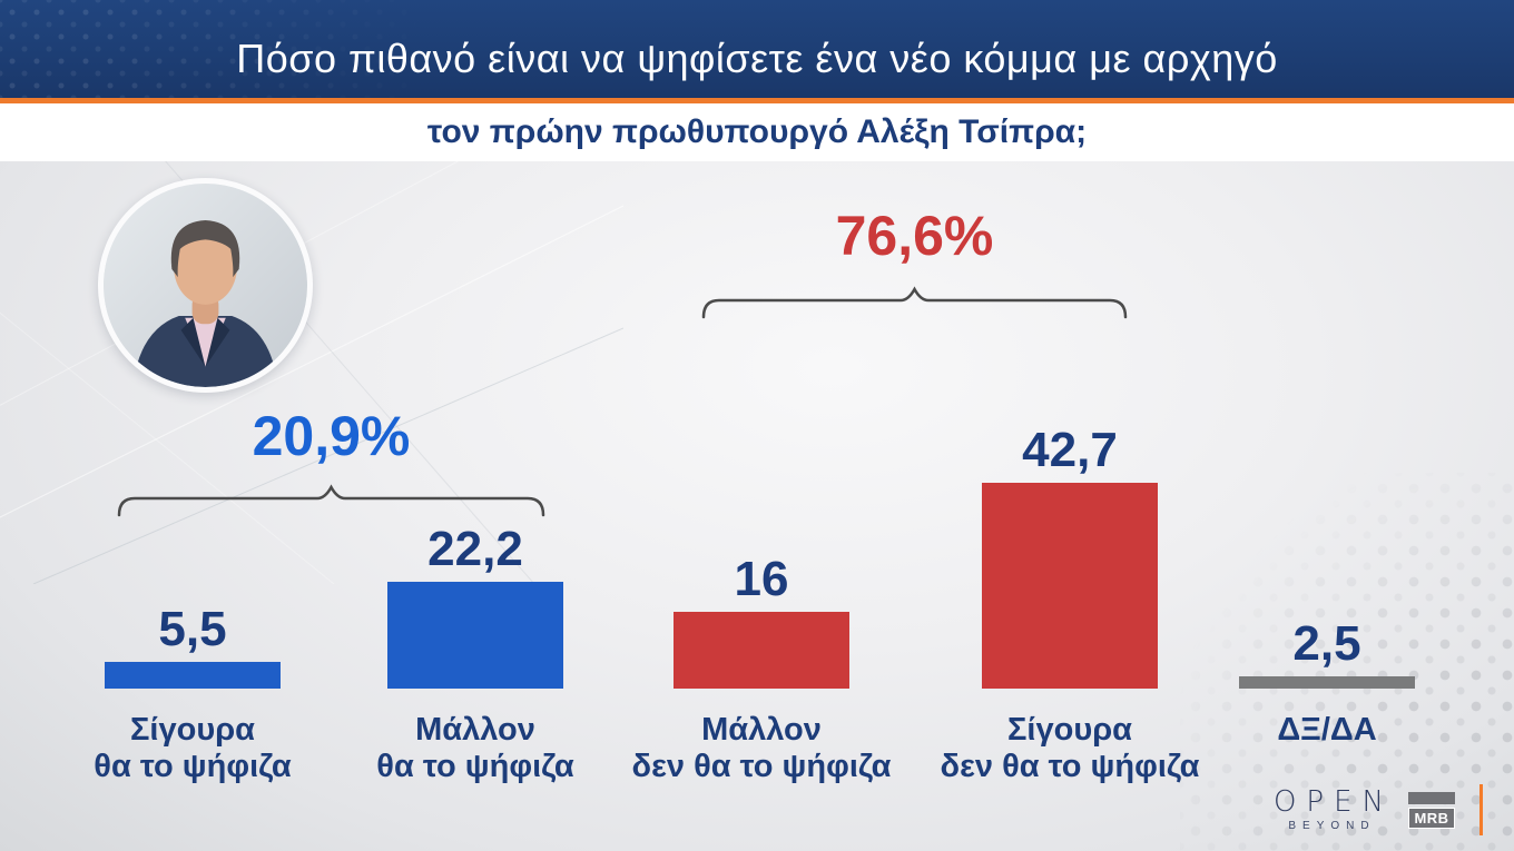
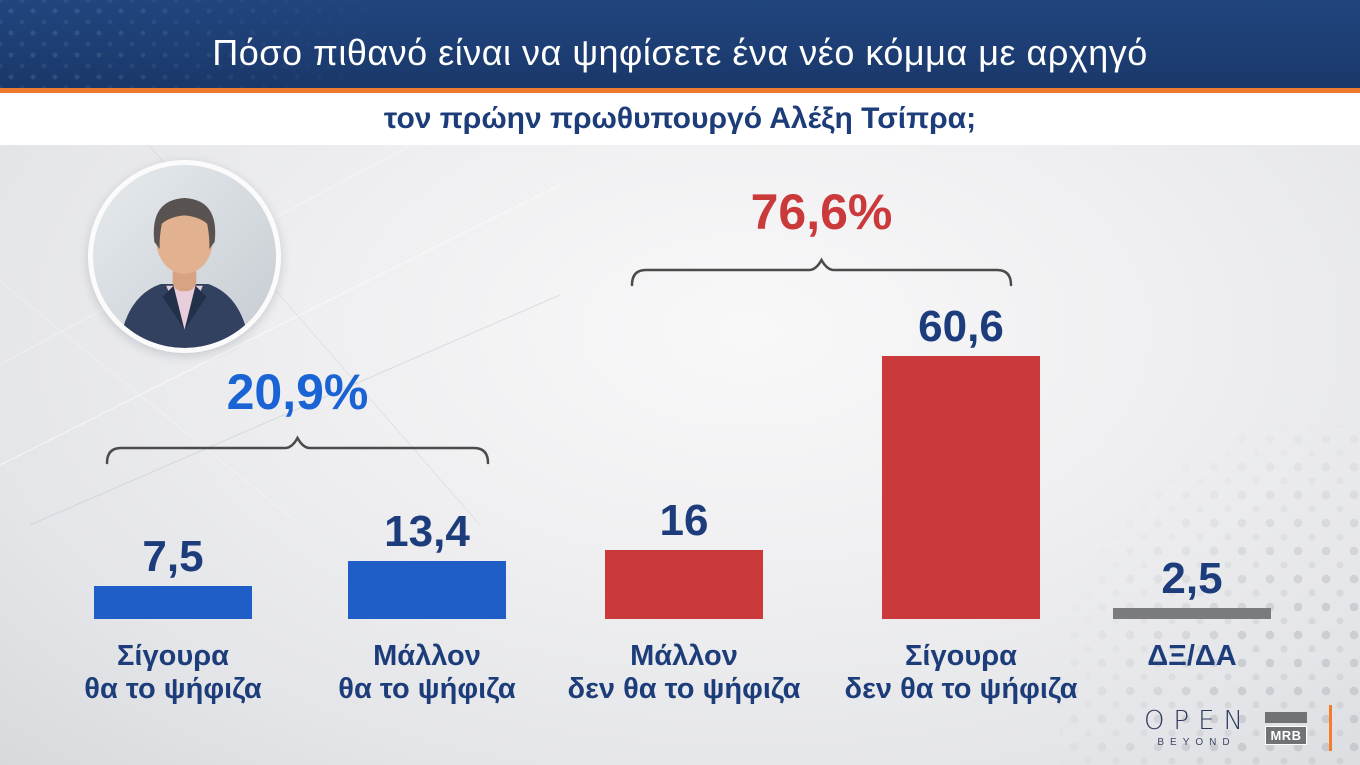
Σίγουρα θα το ψήφιζα: 5,5 -> 7,5
Μάλλον θα το ψήφιζα: 22,2 -> 13,4
Σίγουρα δεν θα το ψήφιζα: 42,7 -> 60,6
